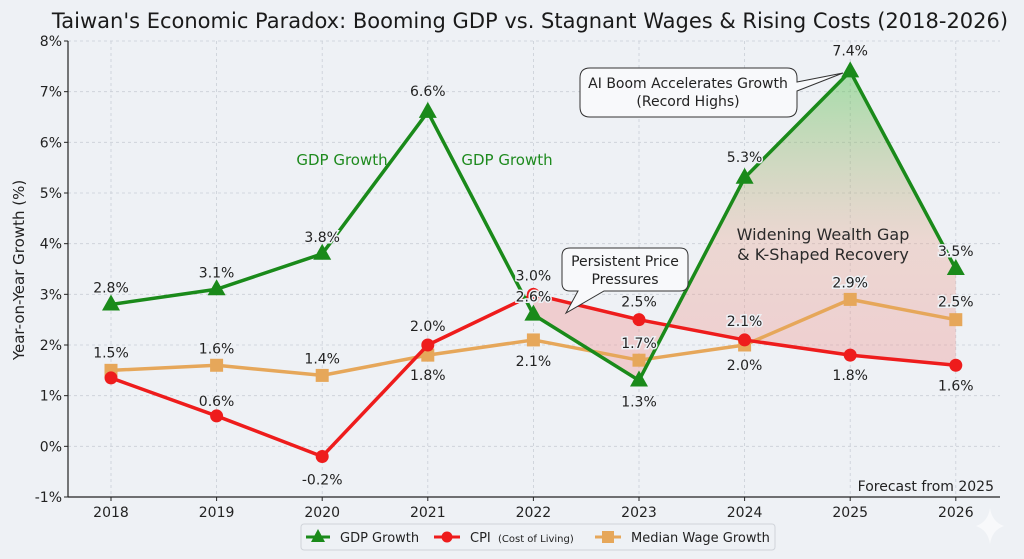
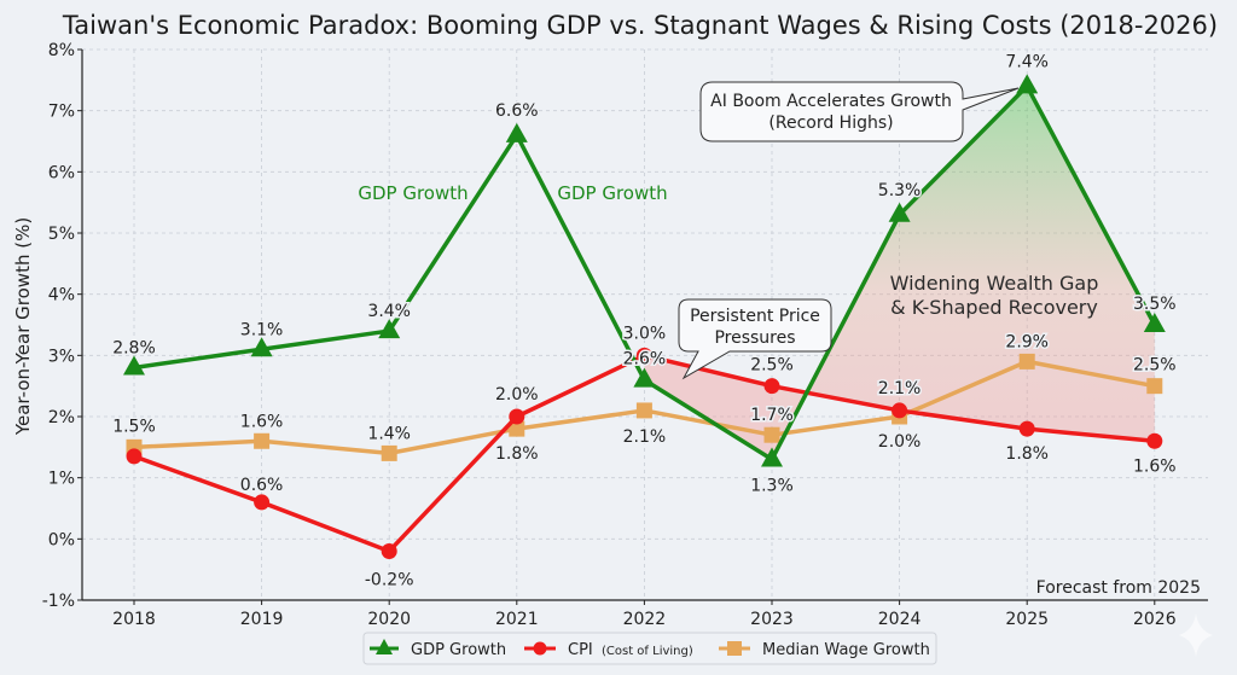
GDP Growth/2020: 3.8% -> 3.4%
